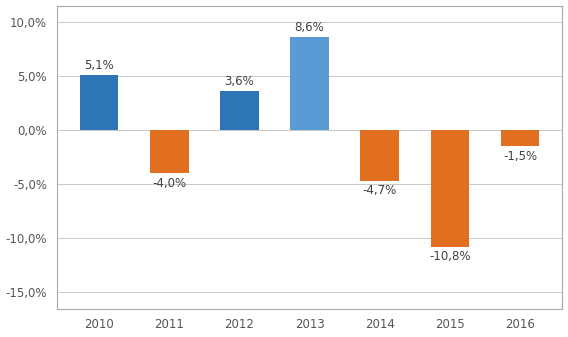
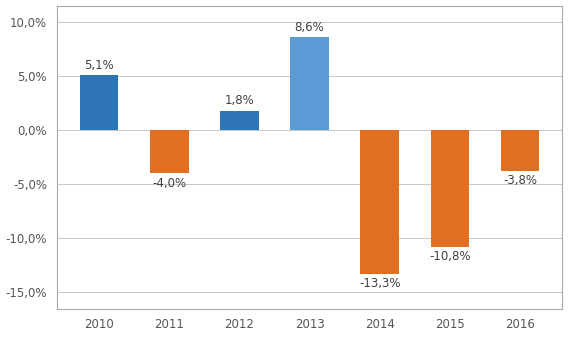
2012: 3,6% -> 1,8%
2014: -4,7% -> -13,3%
2016: -1,5% -> -3,8%
